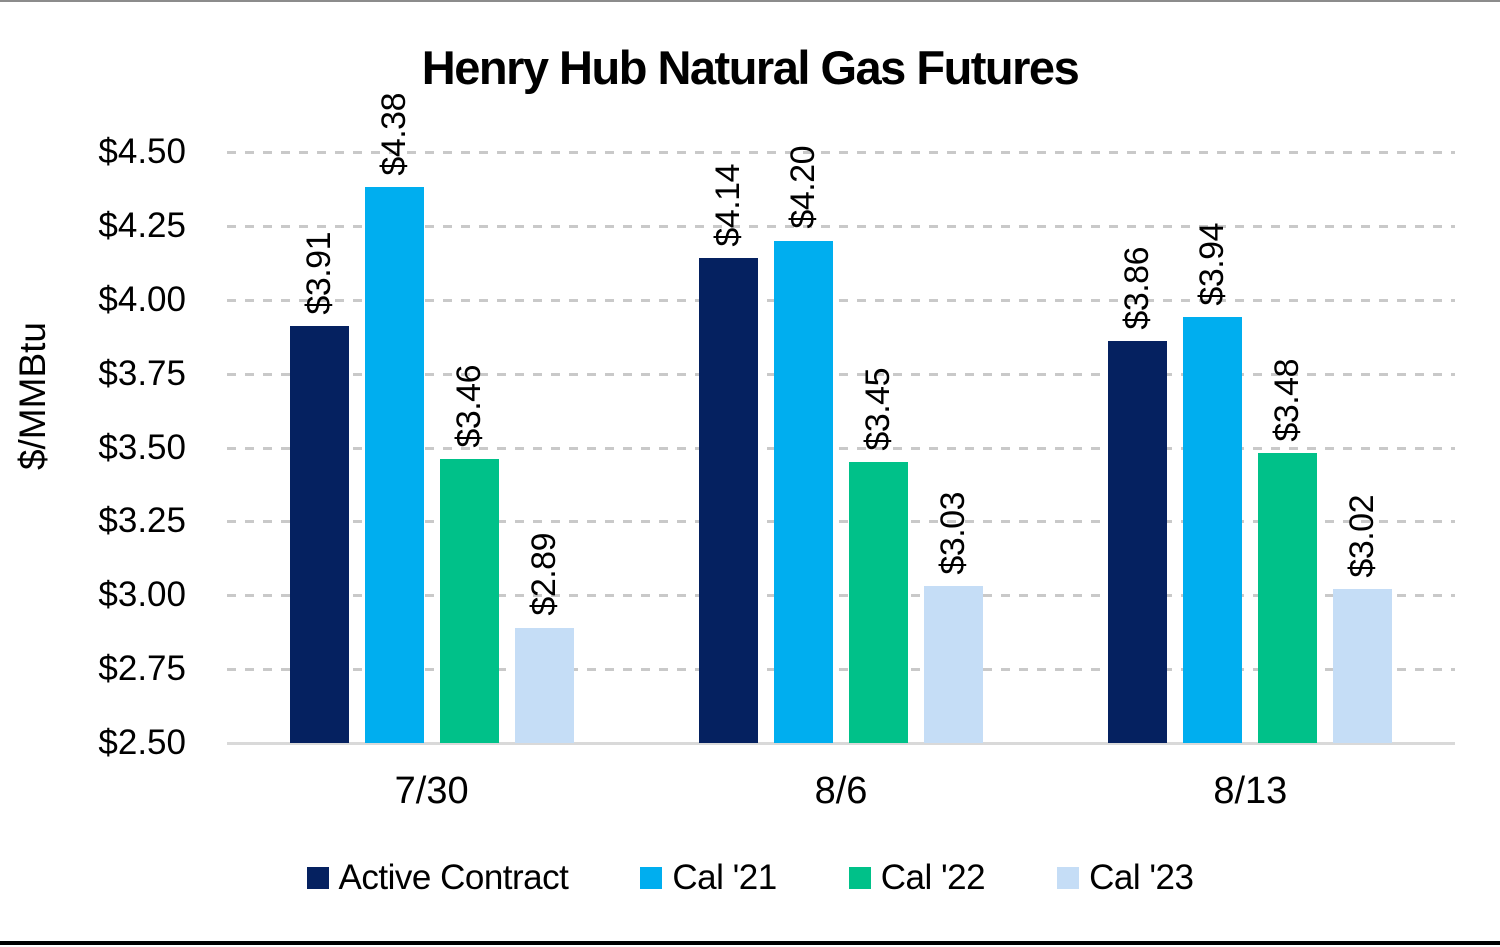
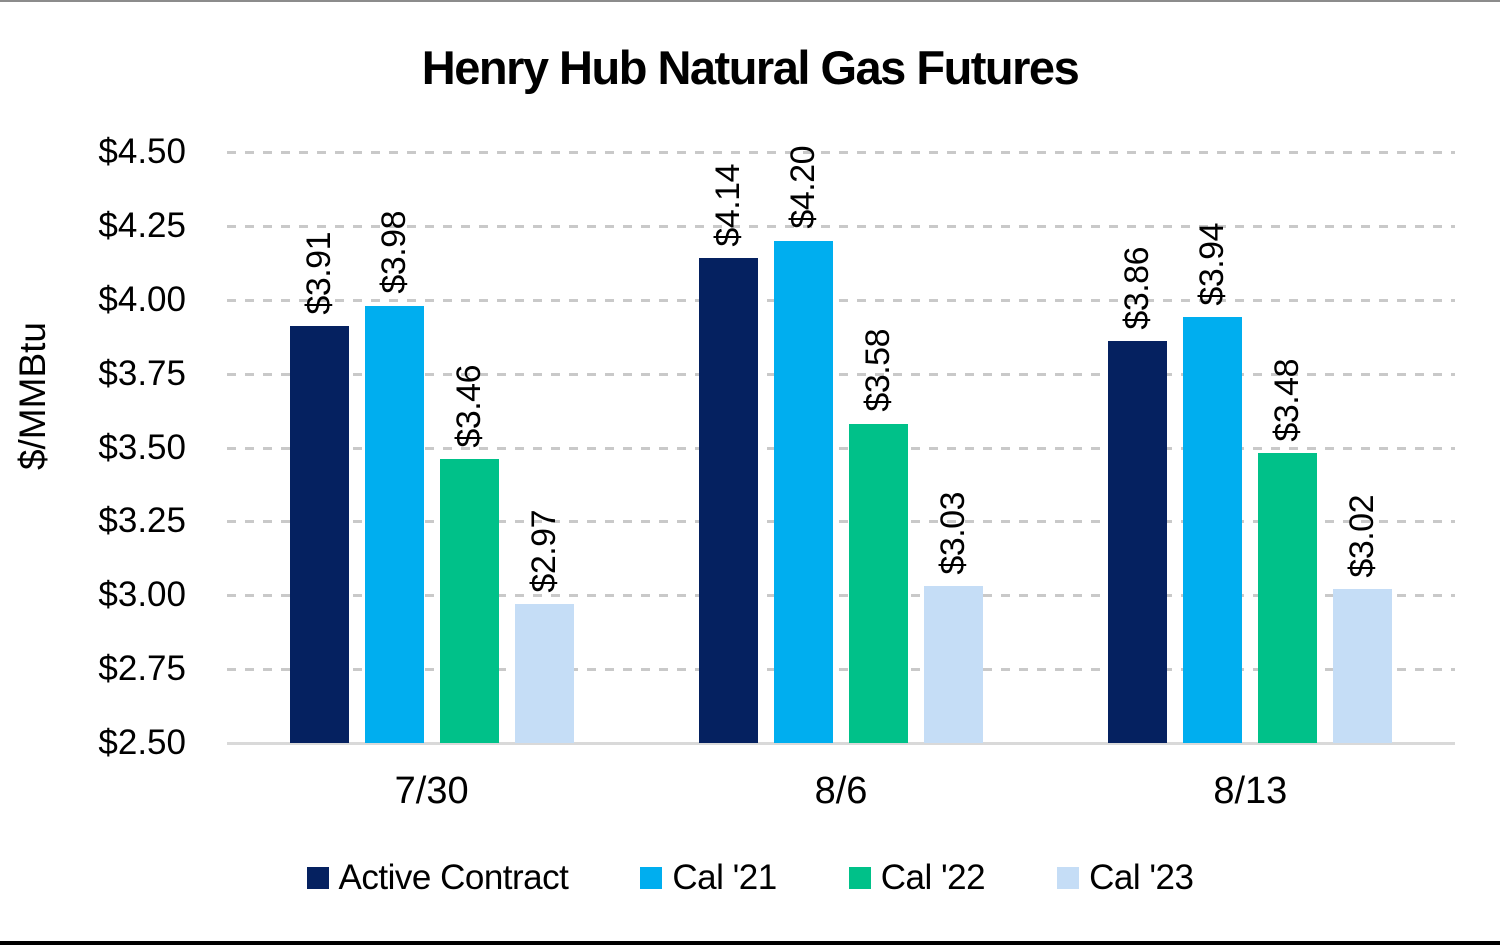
Cal '21/7/30: $4.38 -> $3.98
Cal '23/7/30: $2.89 -> $2.97
Cal '22/8/6: $3.45 -> $3.58
